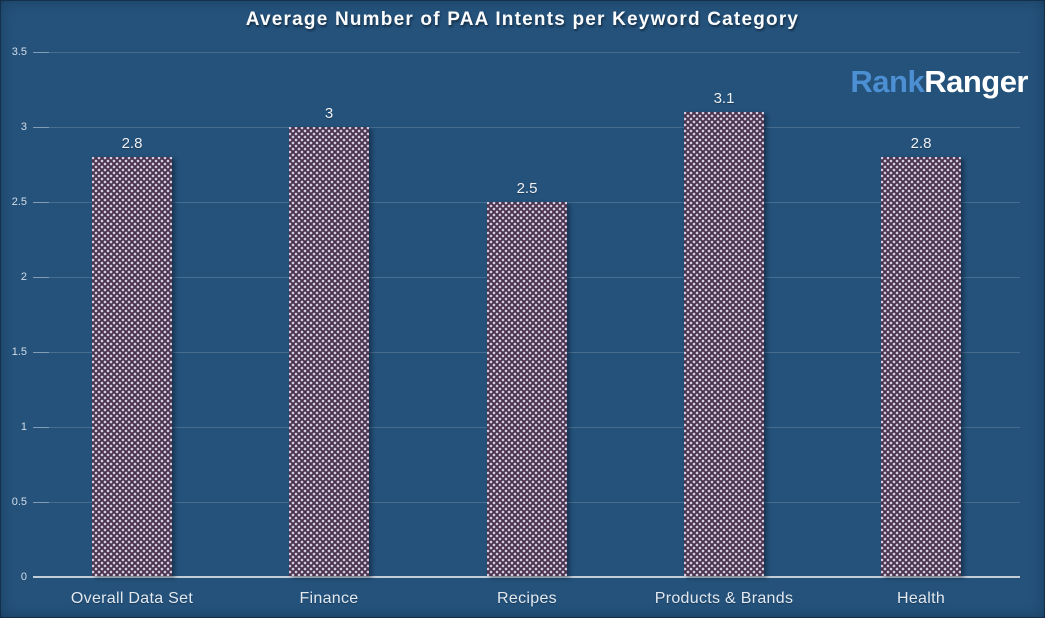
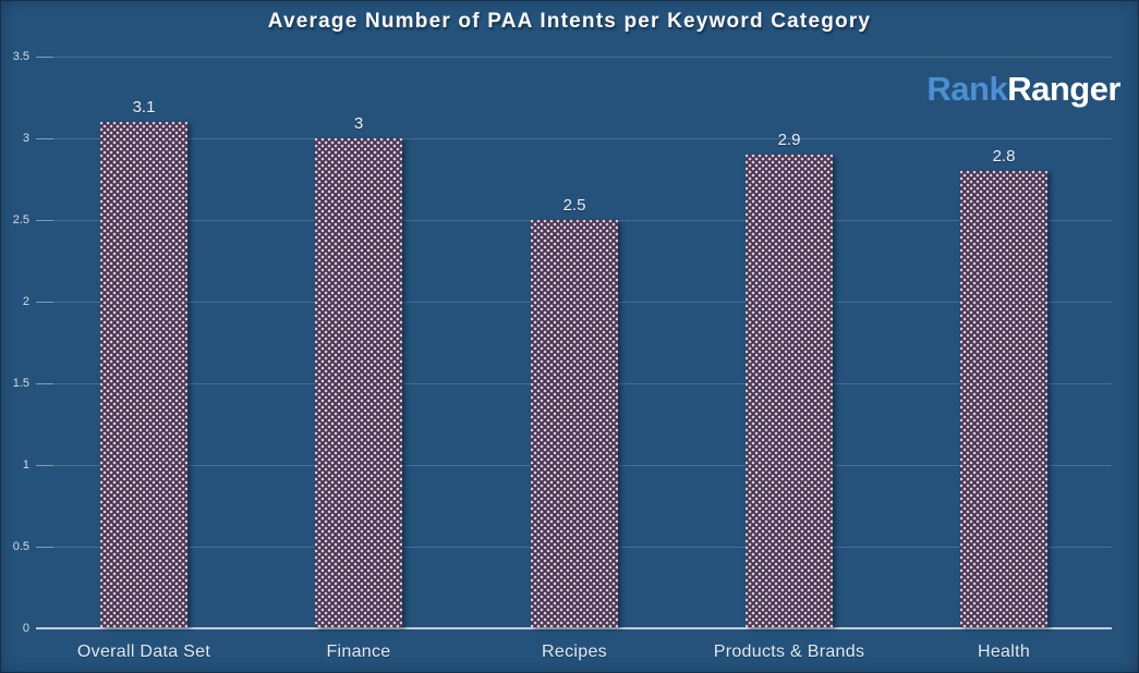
Overall Data Set: 2.8 -> 3.1
Products & Brands: 3.1 -> 2.9
